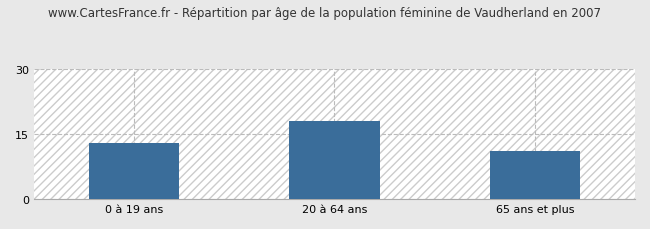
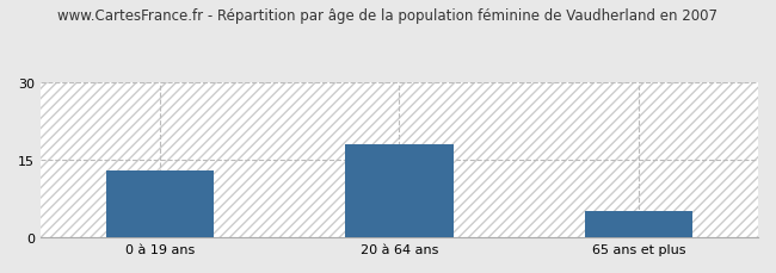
65 ans et plus: 11 -> 5
